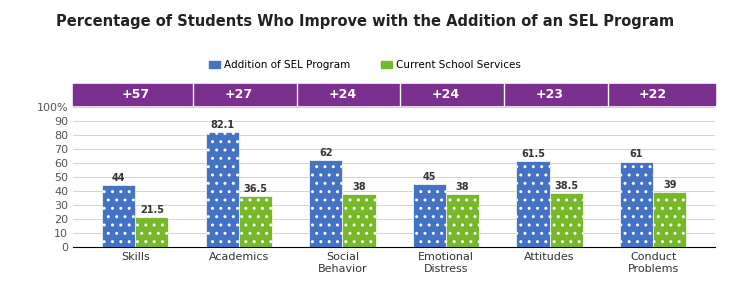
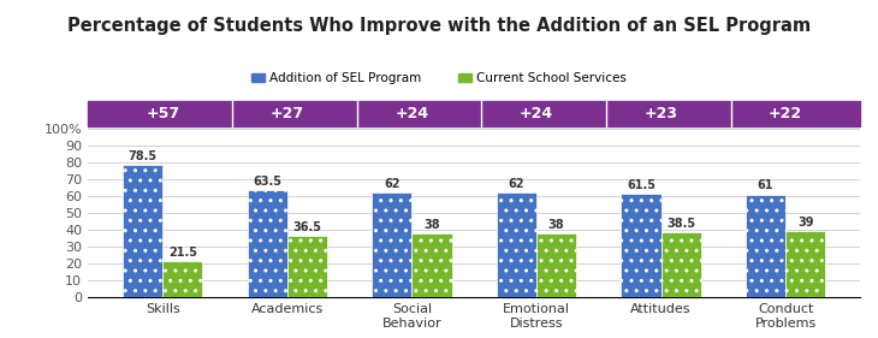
Addition of SEL Program/Skills: 44 -> 78.5
Addition of SEL Program/Academics: 82.1 -> 63.5
Addition of SEL Program/Emotional Distress: 45 -> 62
